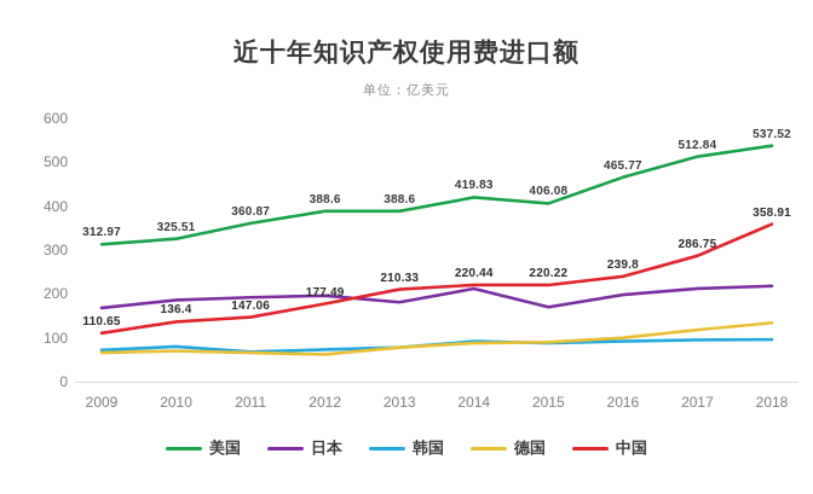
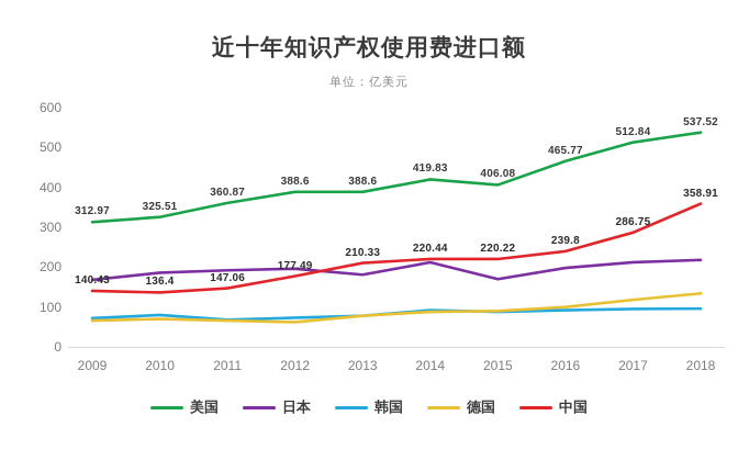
中国/2009: 110.65 -> 140.43
